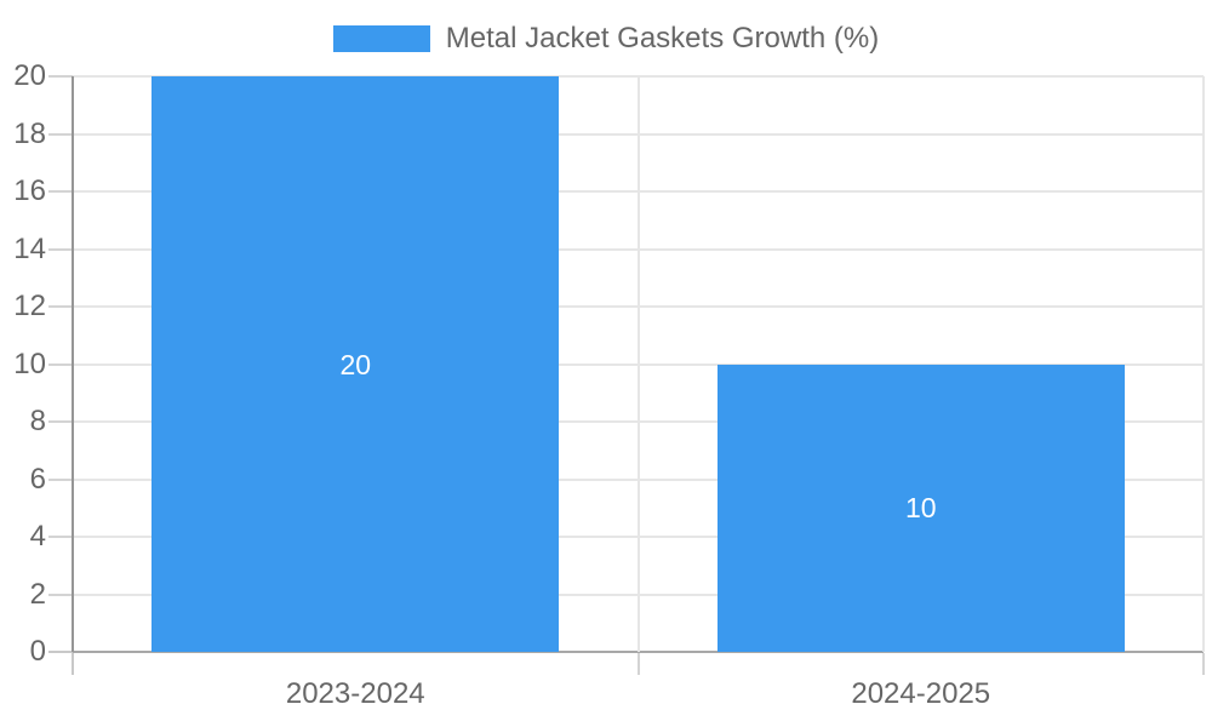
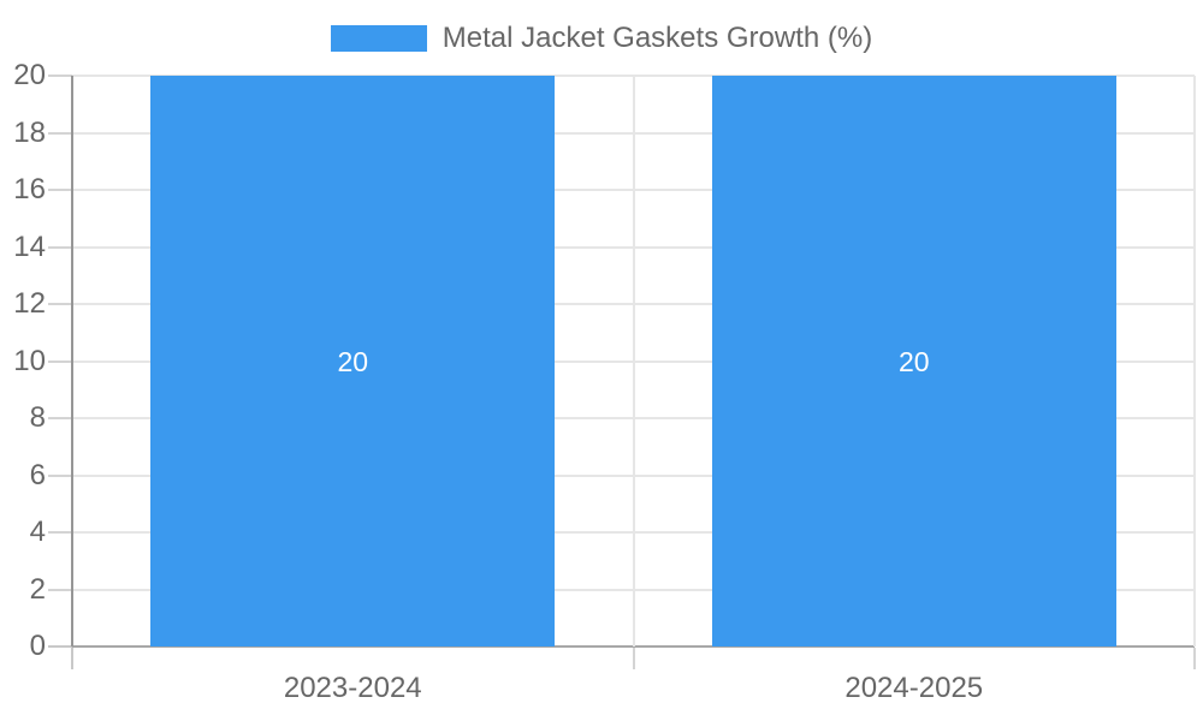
2024-2025: 10 -> 20
